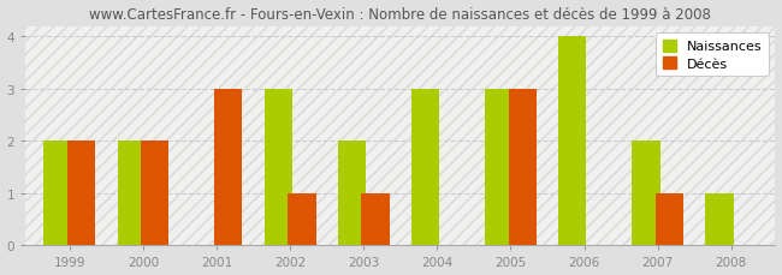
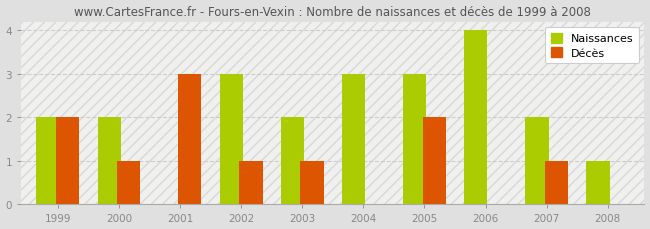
Décès/2000: 2 -> 1
Décès/2005: 3 -> 2
